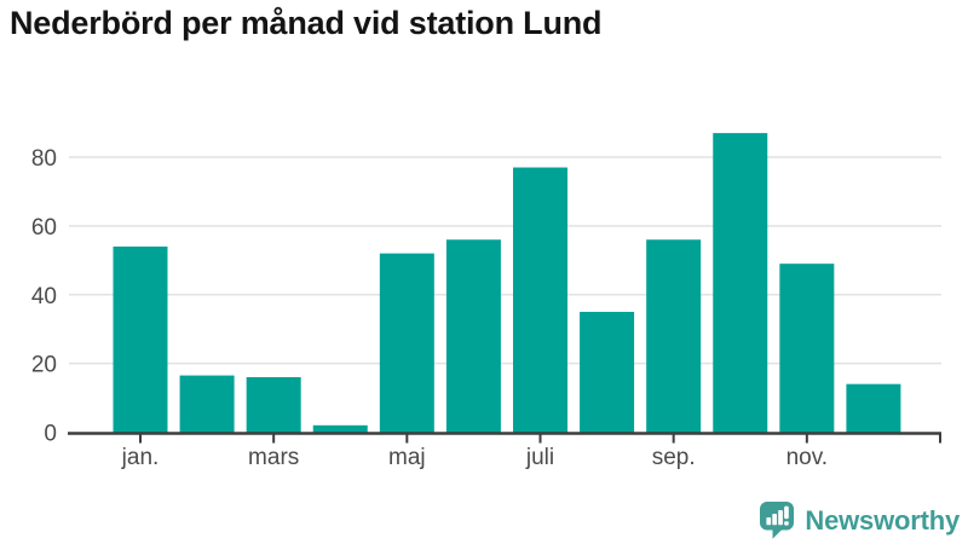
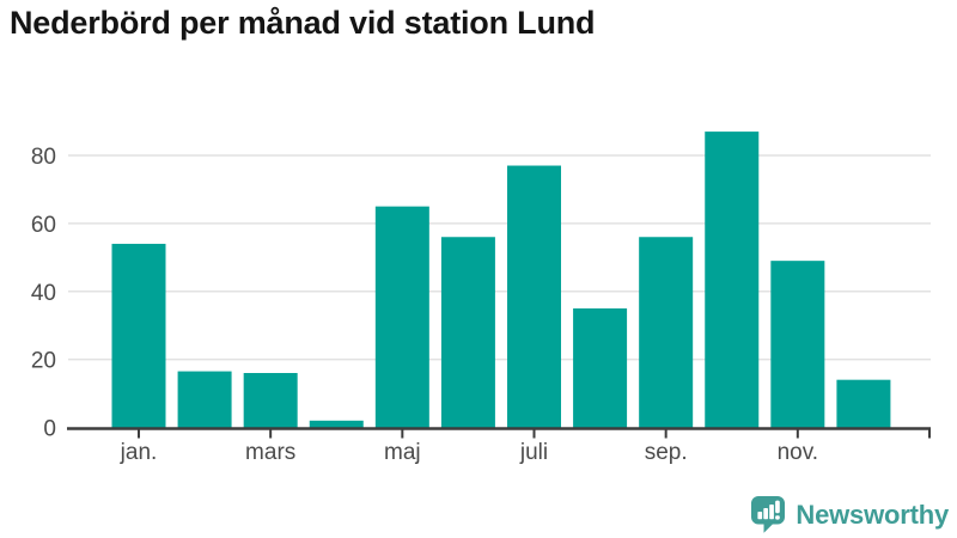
maj: 52 -> 65
